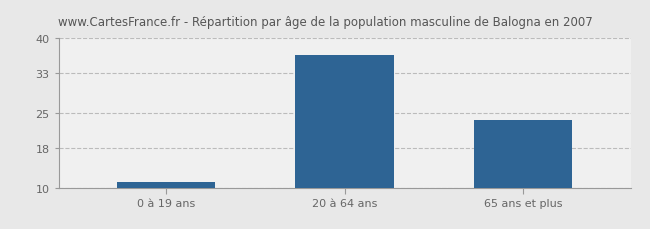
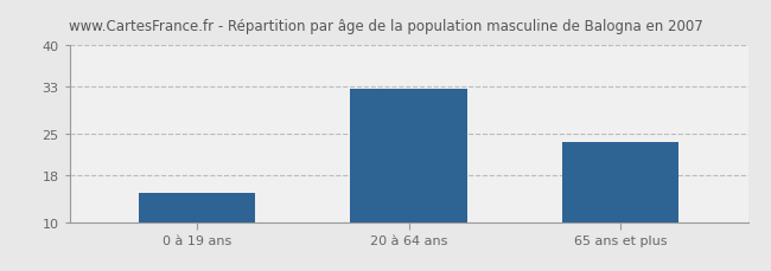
0 à 19 ans: 11.2 -> 15.0
20 à 64 ans: 36.7 -> 32.5
